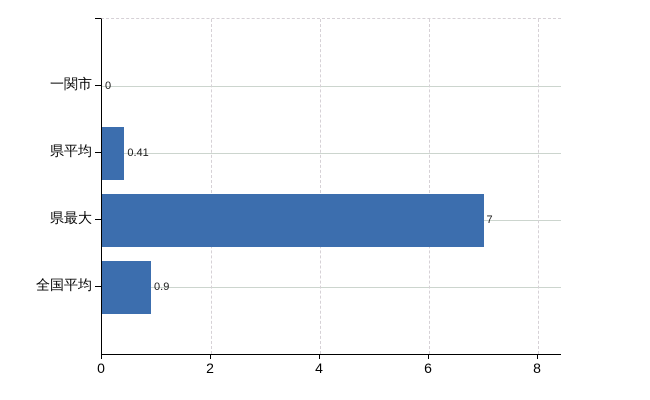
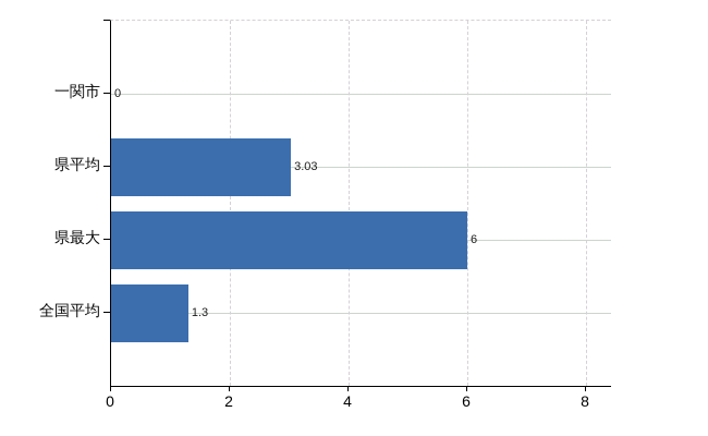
県平均: 0.41 -> 3.03
県最大: 7 -> 6
全国平均: 0.9 -> 1.3
